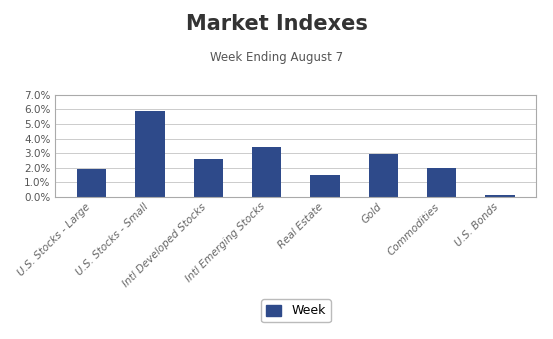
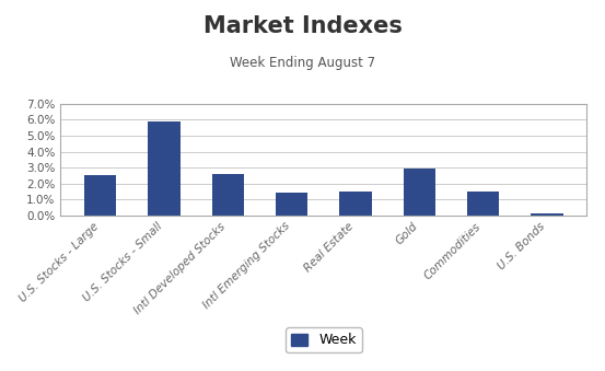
U.S. Stocks - Large: 1.9% -> 2.5%
Intl Emerging Stocks: 3.4% -> 1.4%
Commodities: 2.0% -> 1.5%
